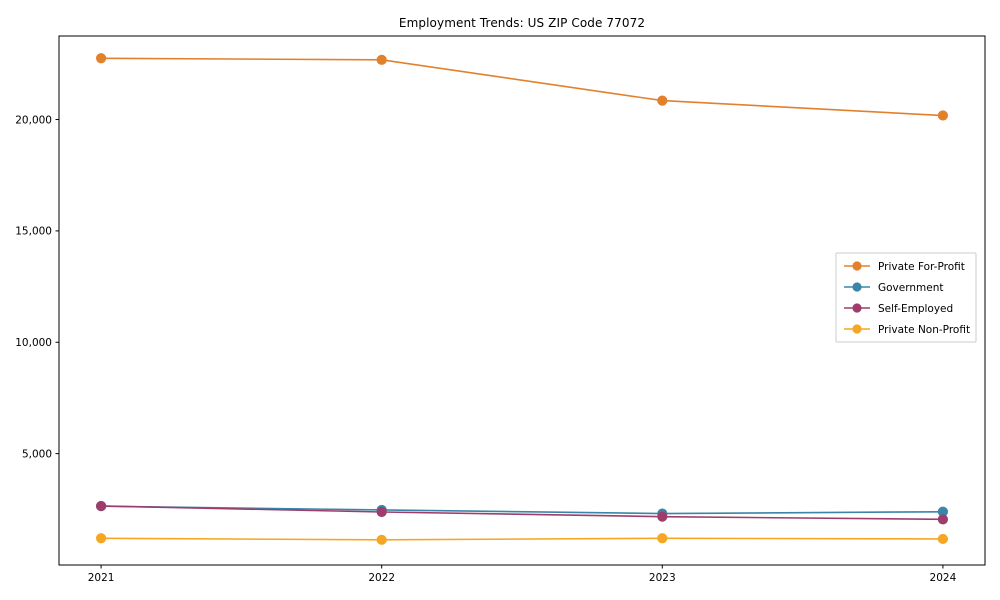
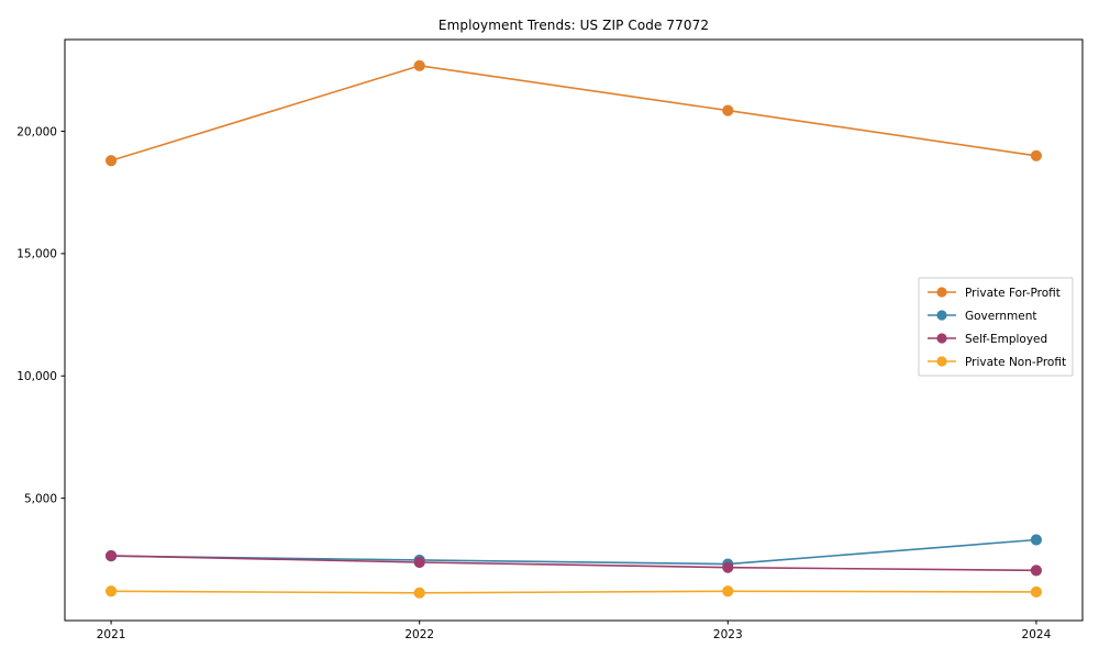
Private For-Profit/2021: 22800 -> 18800
Private For-Profit/2024: 20200 -> 19000
Government/2024: 2400 -> 3300
